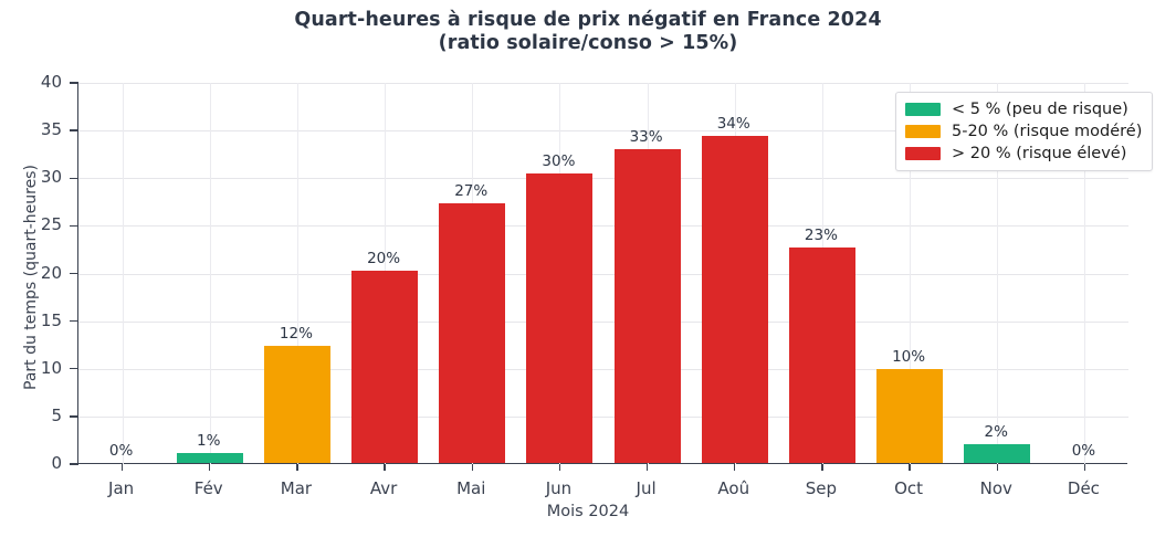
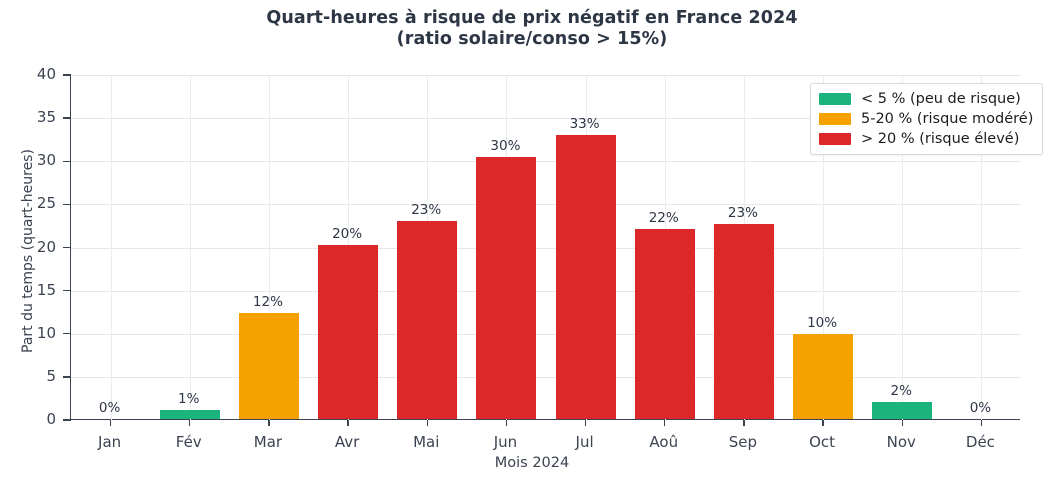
Mai: 27% -> 23%
Aoû: 34% -> 22%
